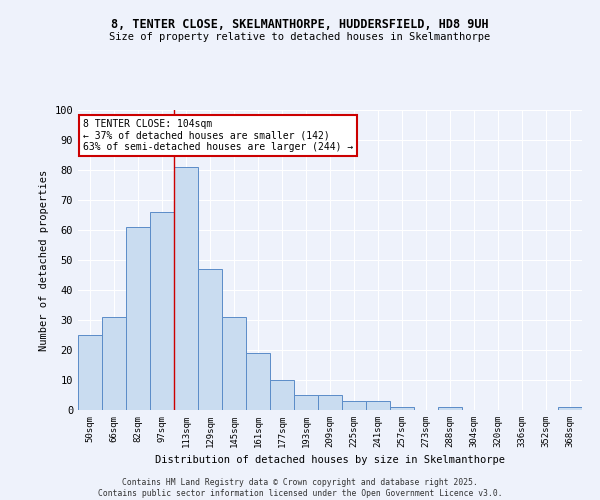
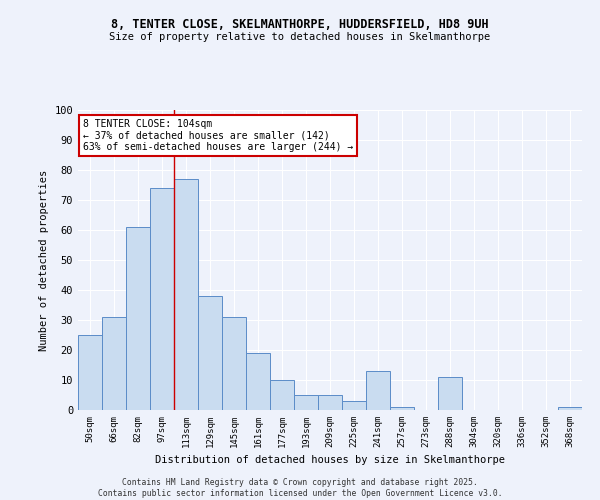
97sqm: 66 -> 74
113sqm: 81 -> 77
129sqm: 47 -> 38
241sqm: 3 -> 13
288sqm: 1 -> 11
